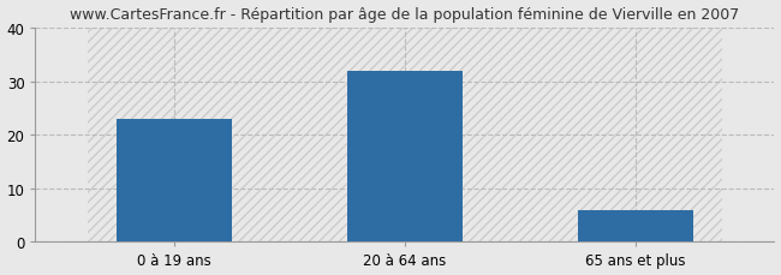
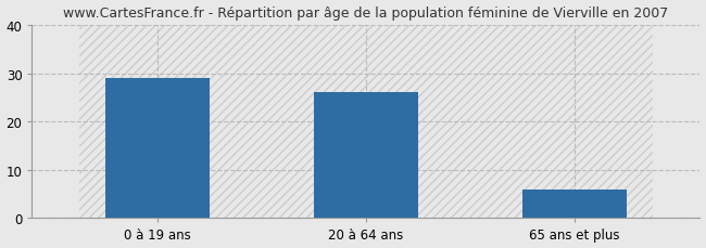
0 à 19 ans: 23 -> 29
20 à 64 ans: 32 -> 26
